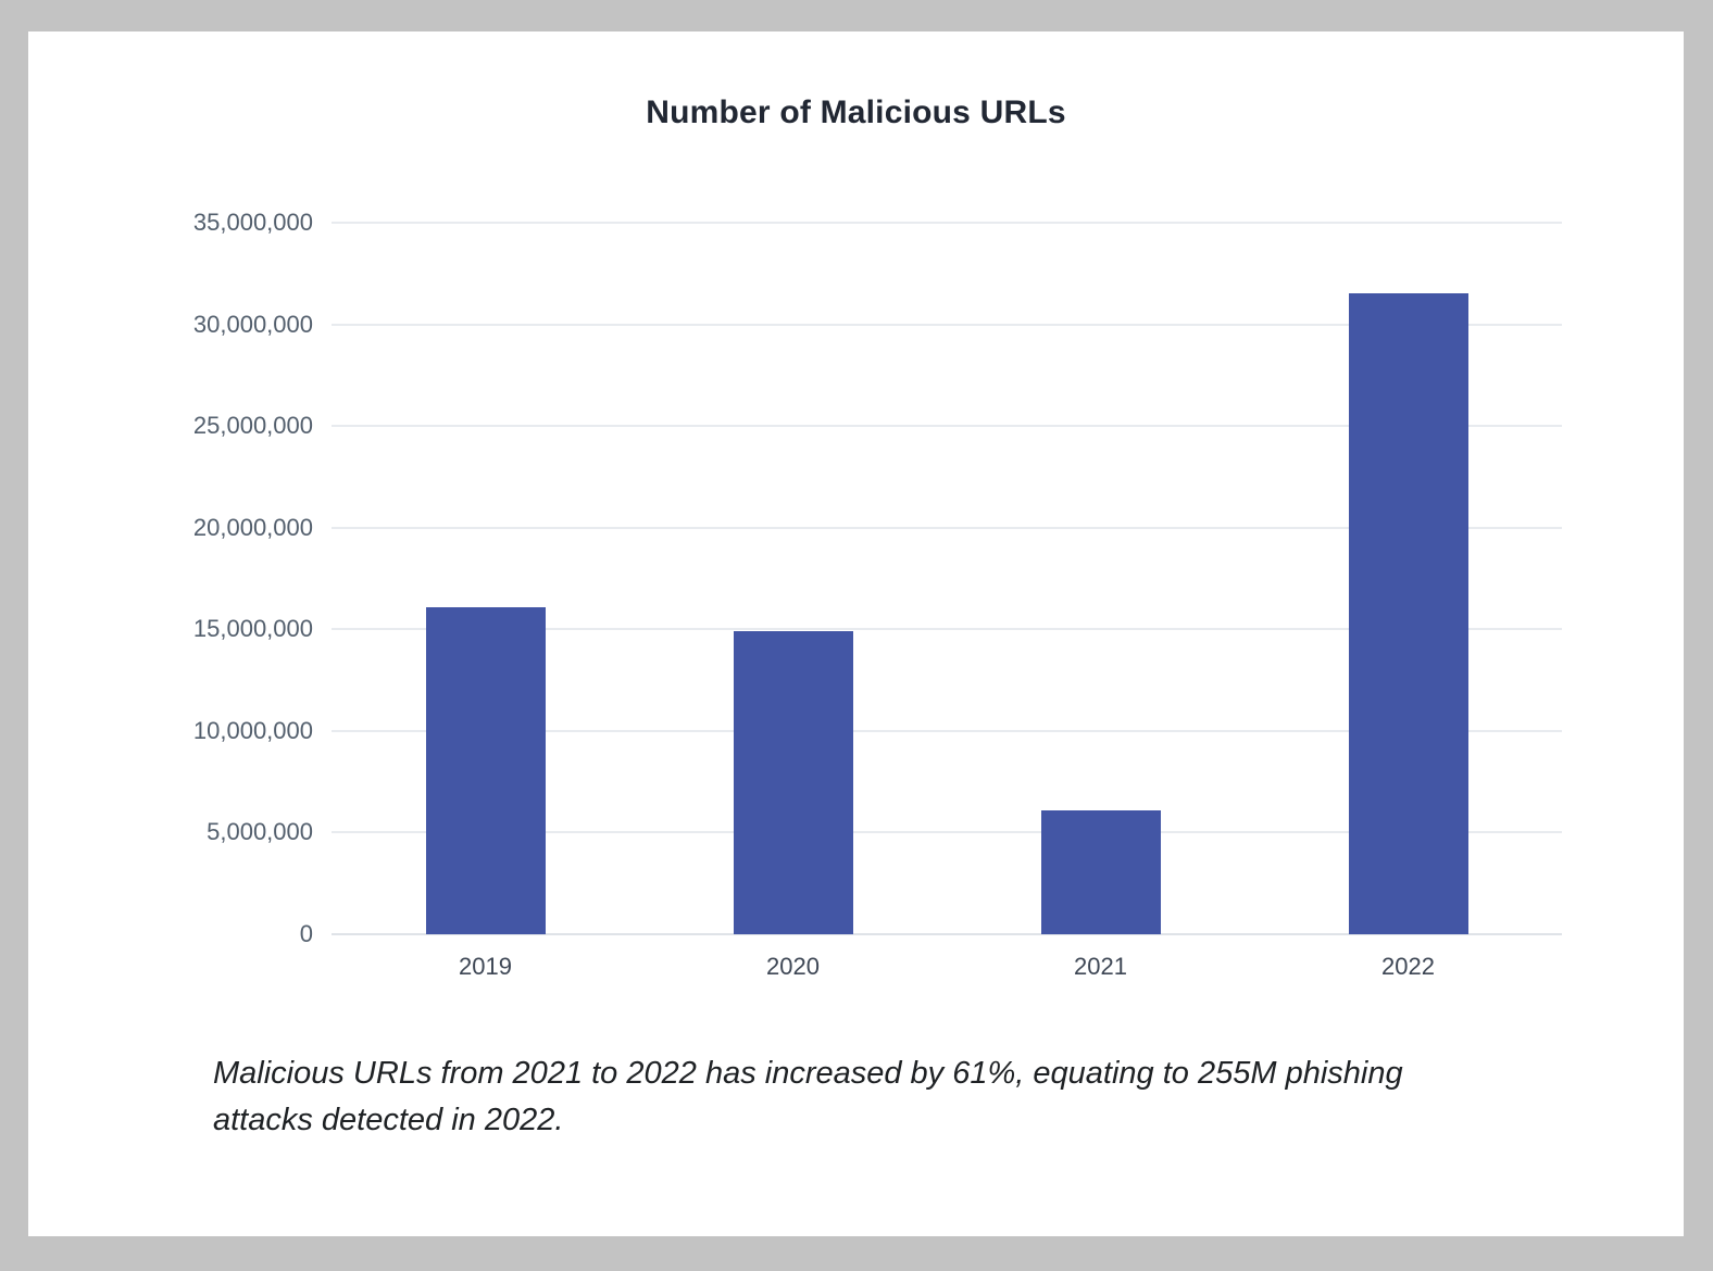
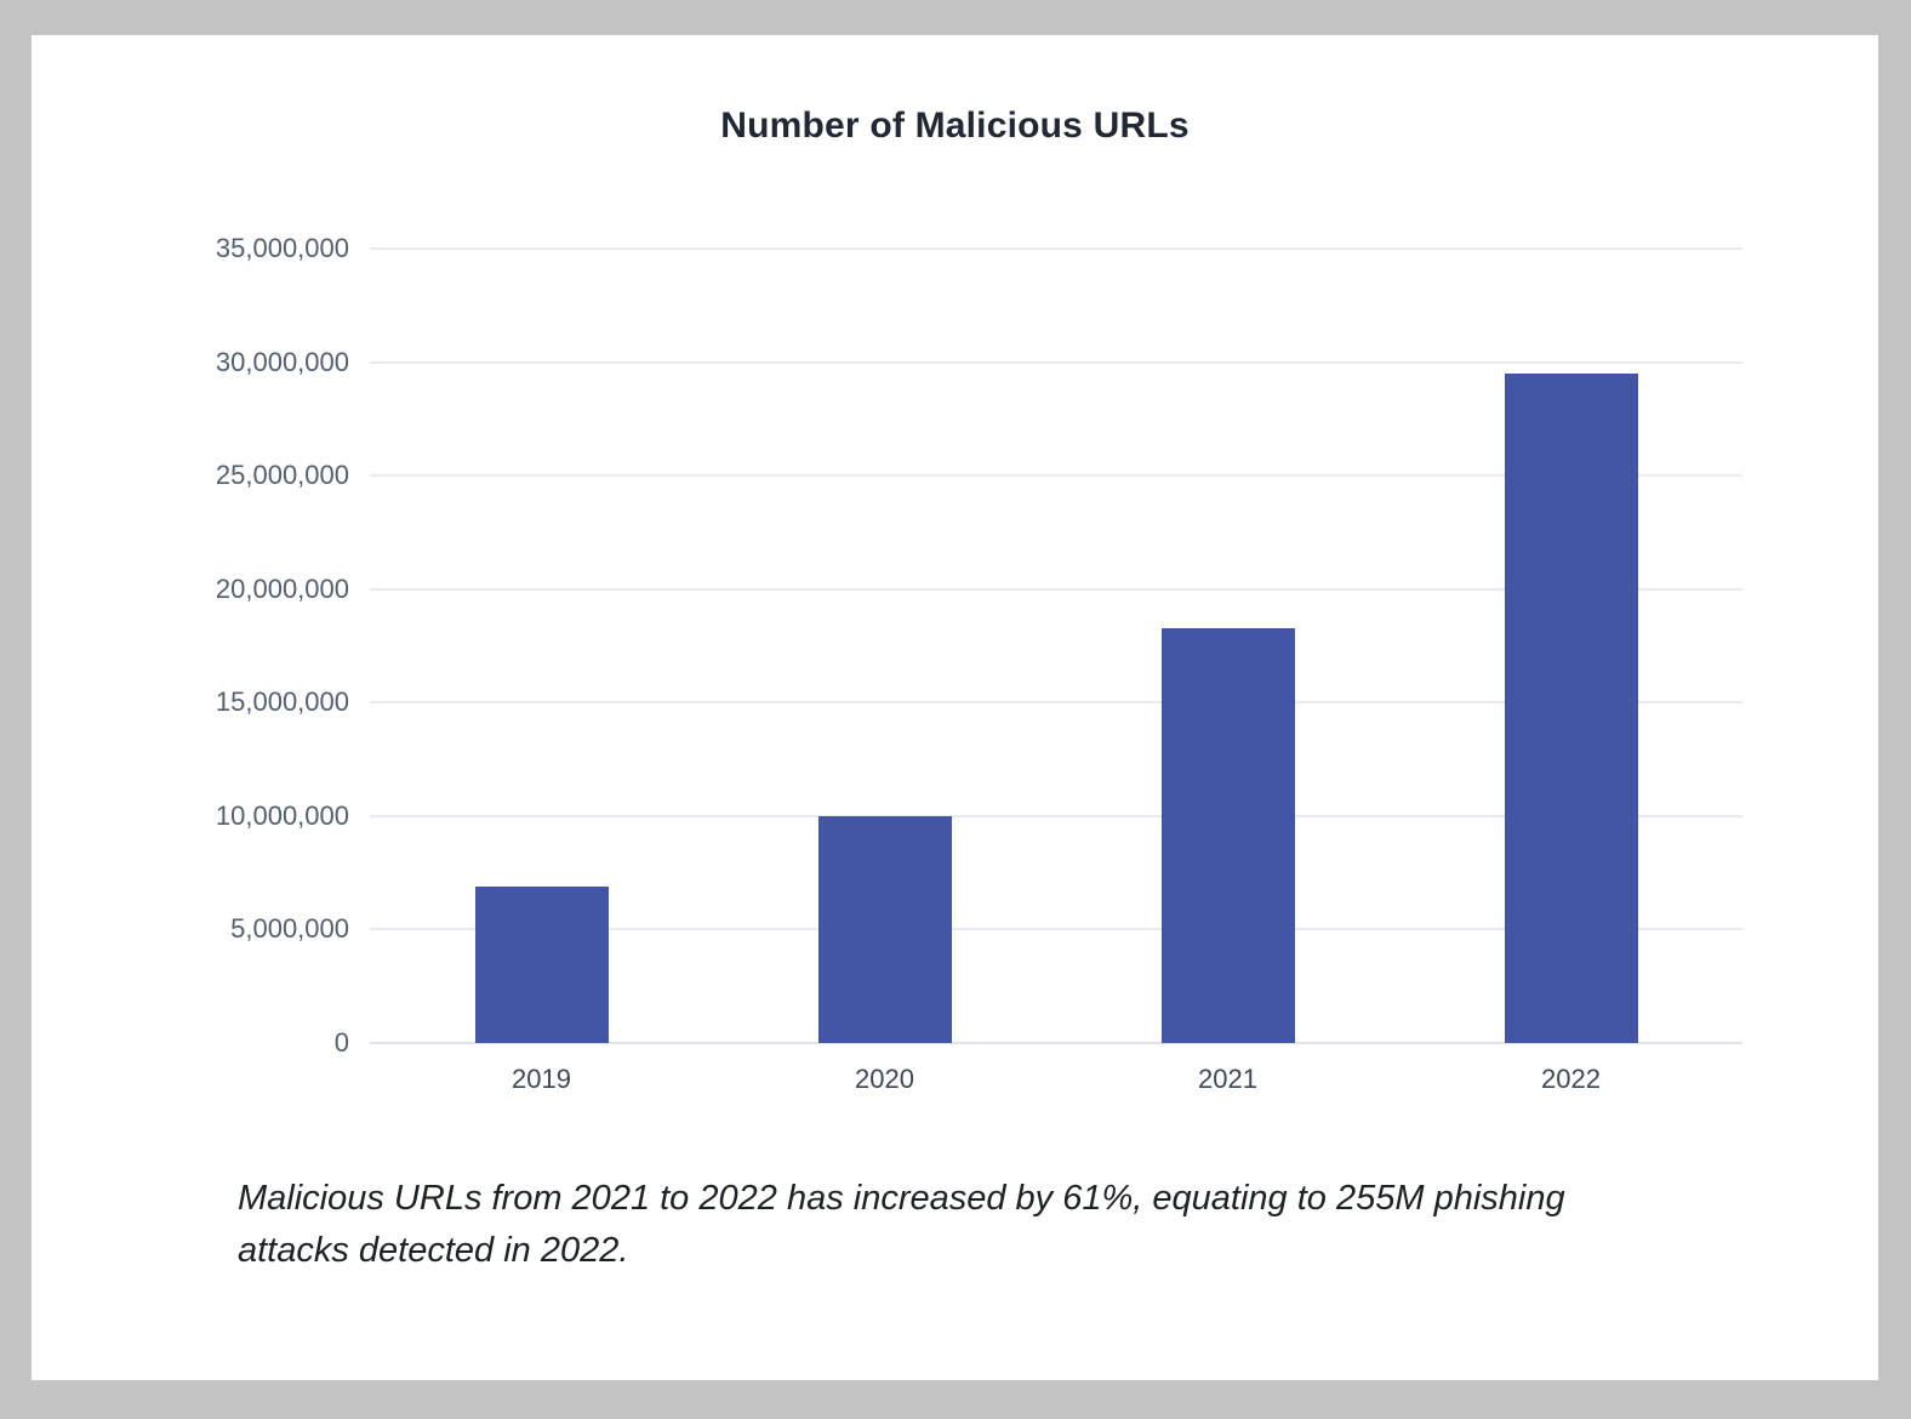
2019: 16100000 -> 6900000
2020: 14900000 -> 10000000
2021: 6100000 -> 18300000
2022: 31500000 -> 29500000
